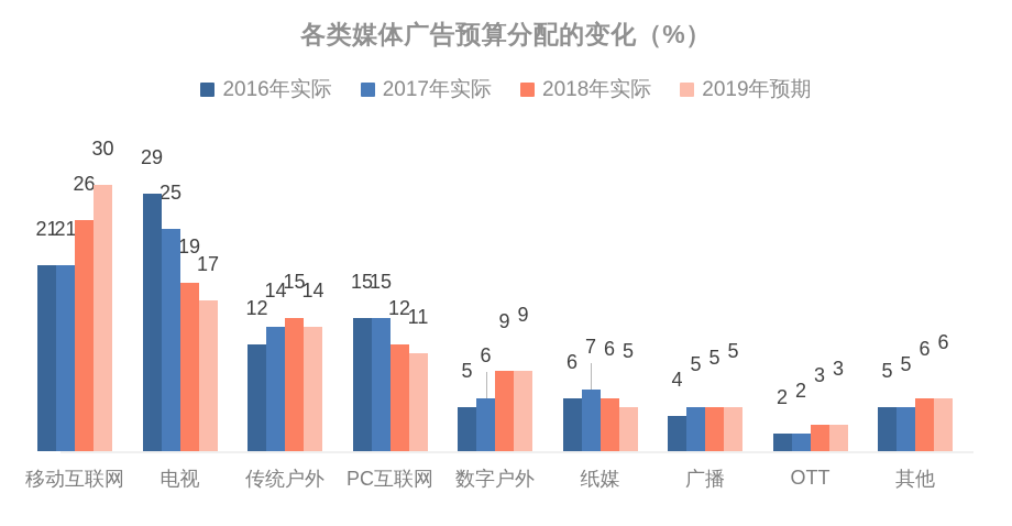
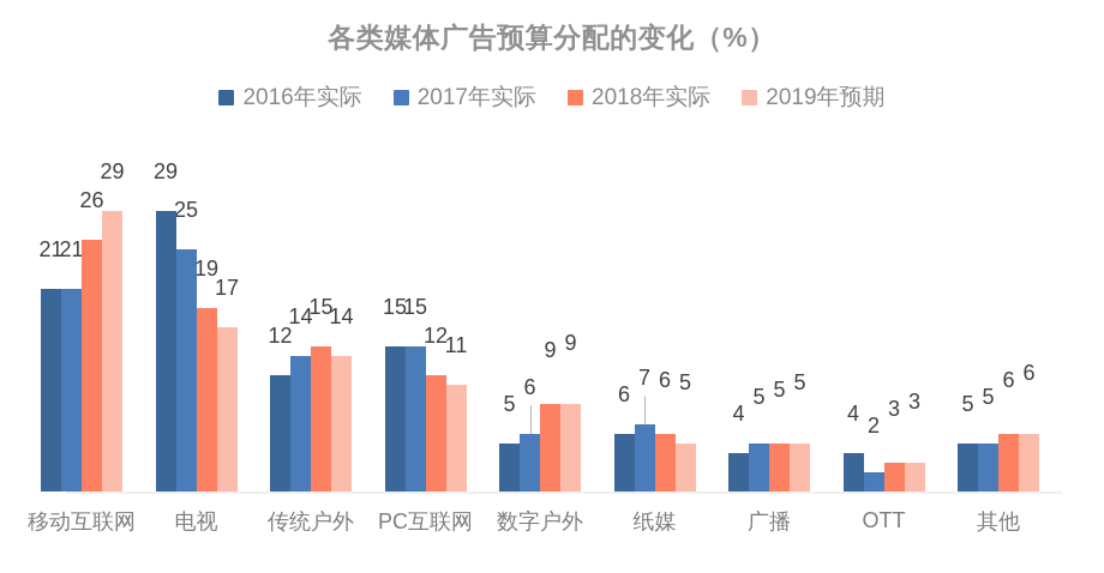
2019年预期/移动互联网: 30 -> 29
2016年实际/OTT: 2 -> 4
